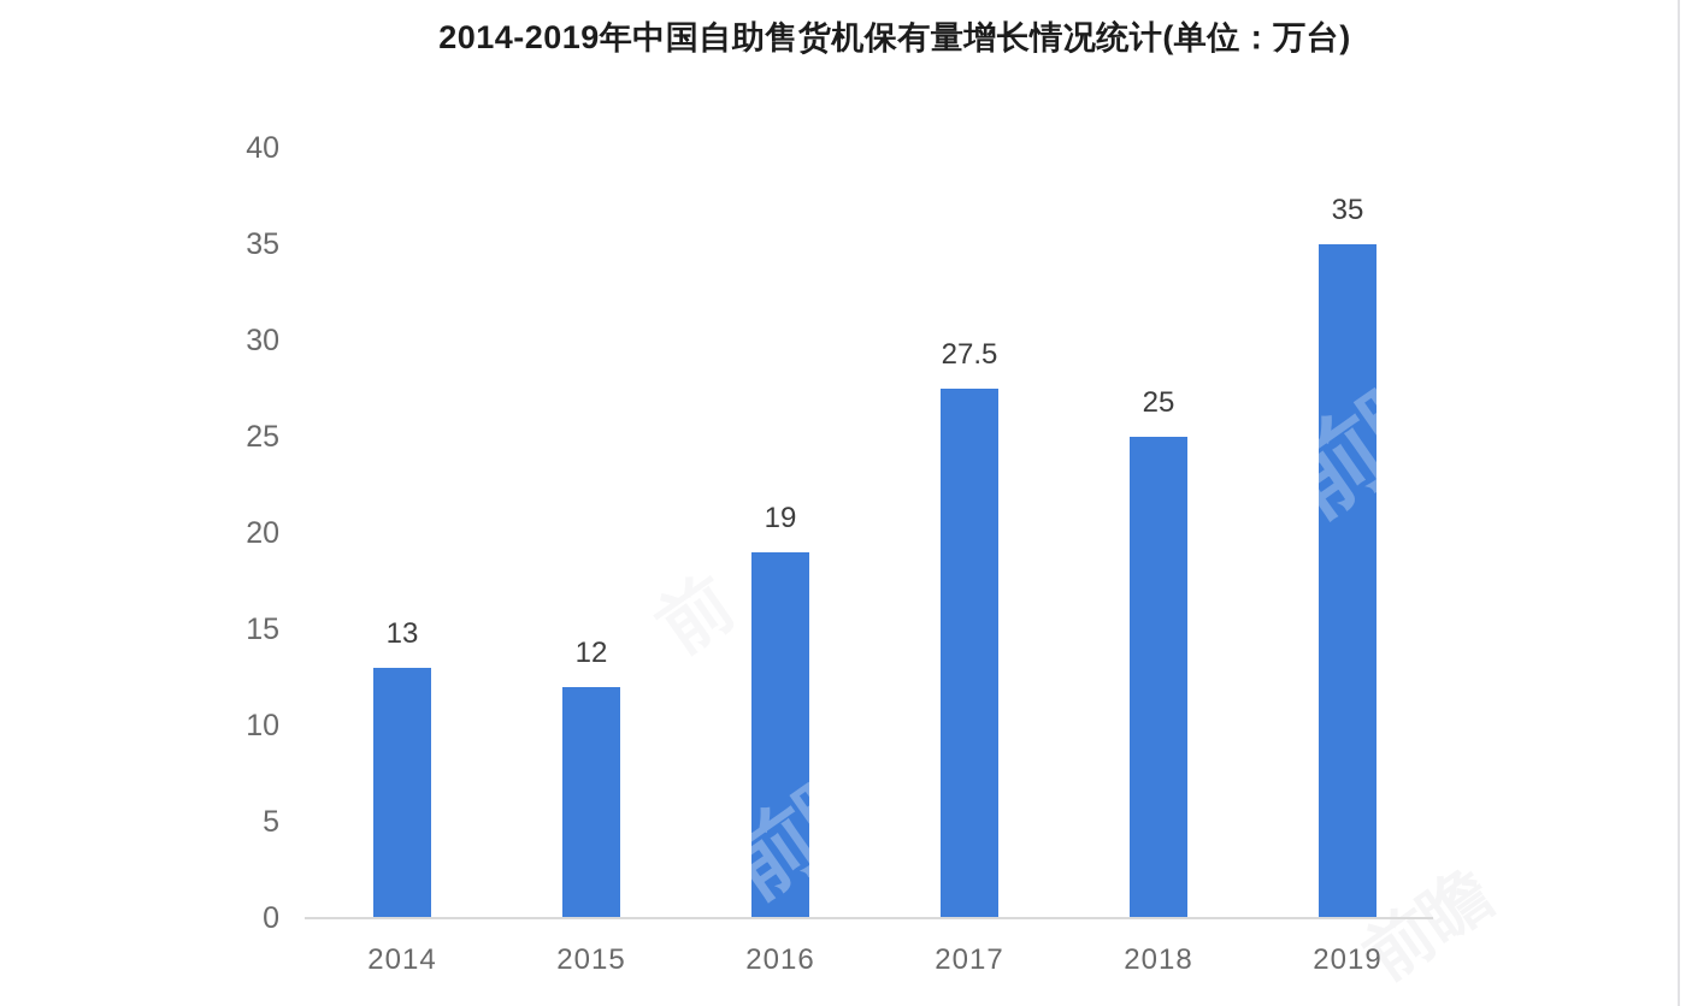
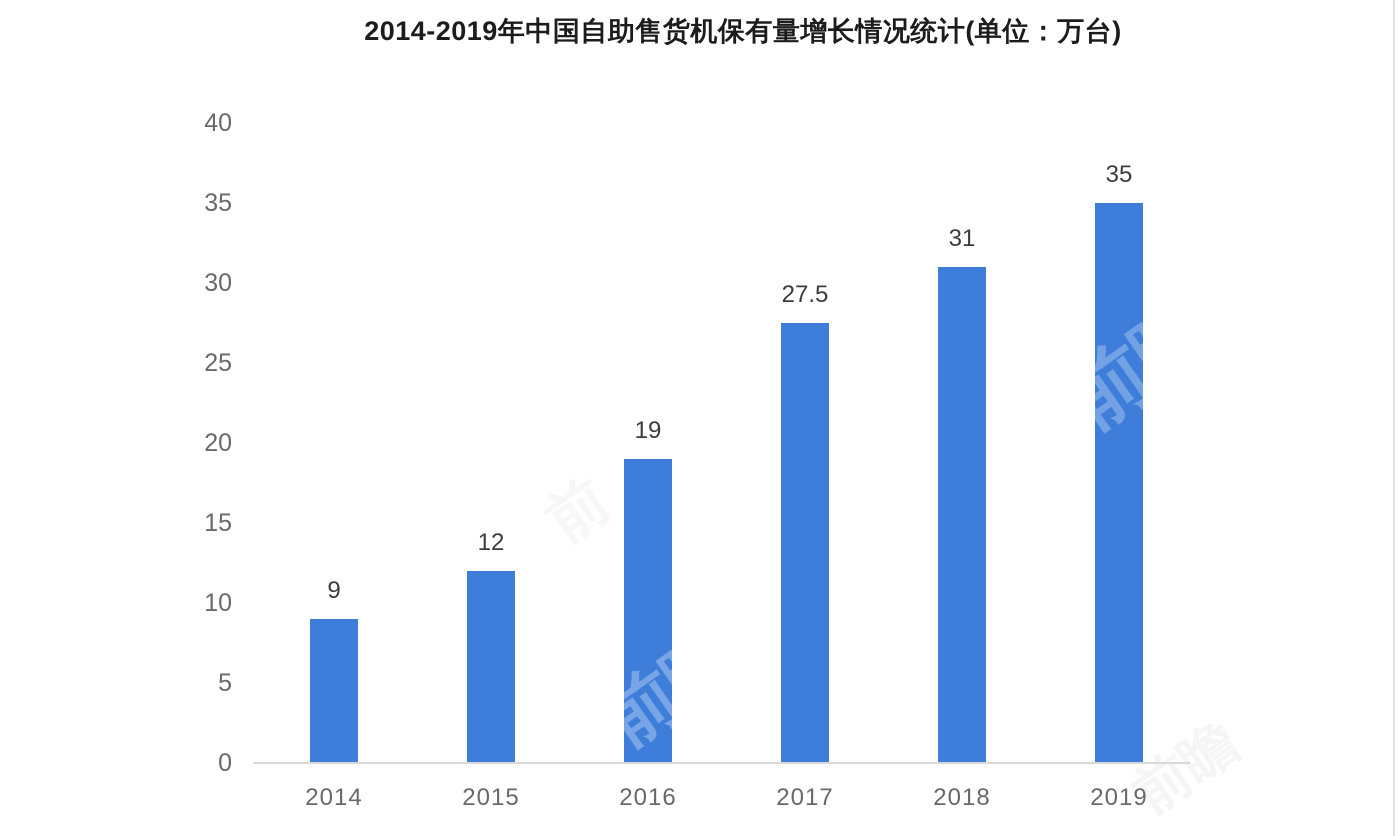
2014: 13 -> 9
2018: 25 -> 31
